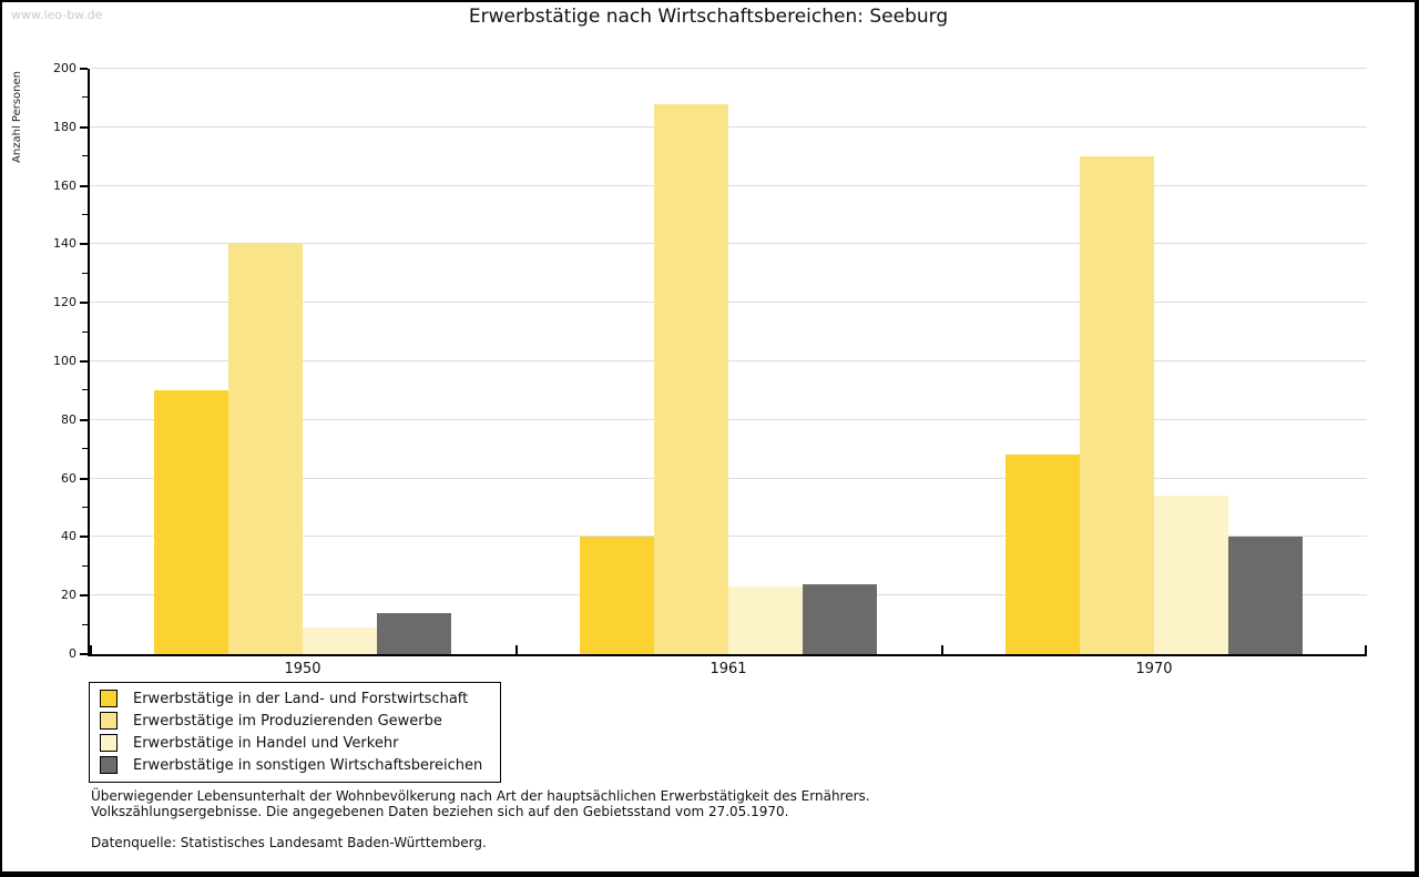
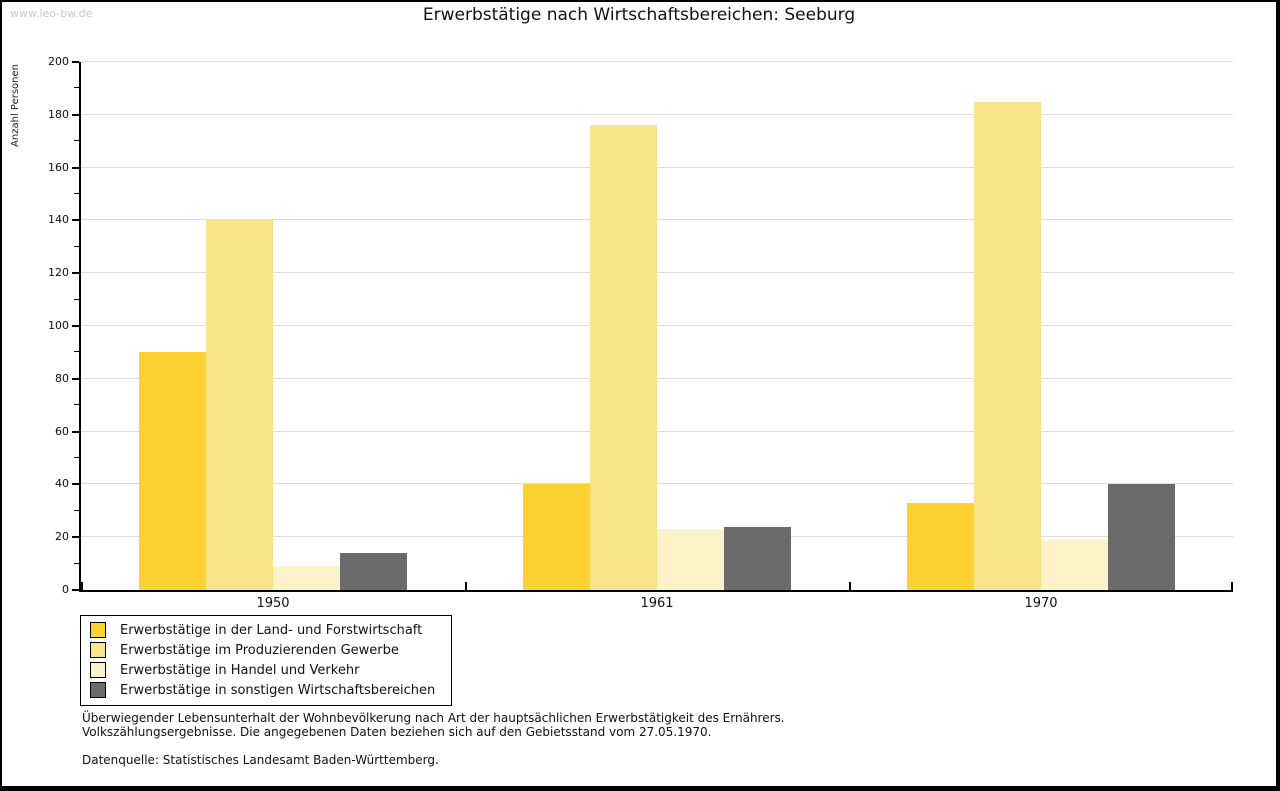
Erwerbstätige im Produzierenden Gewerbe/1961: 188 -> 176
Erwerbstätige in der Land- und Forstwirtschaft/1970: 68 -> 33
Erwerbstätige im Produzierenden Gewerbe/1970: 170 -> 185
Erwerbstätige in Handel und Verkehr/1970: 54 -> 19
